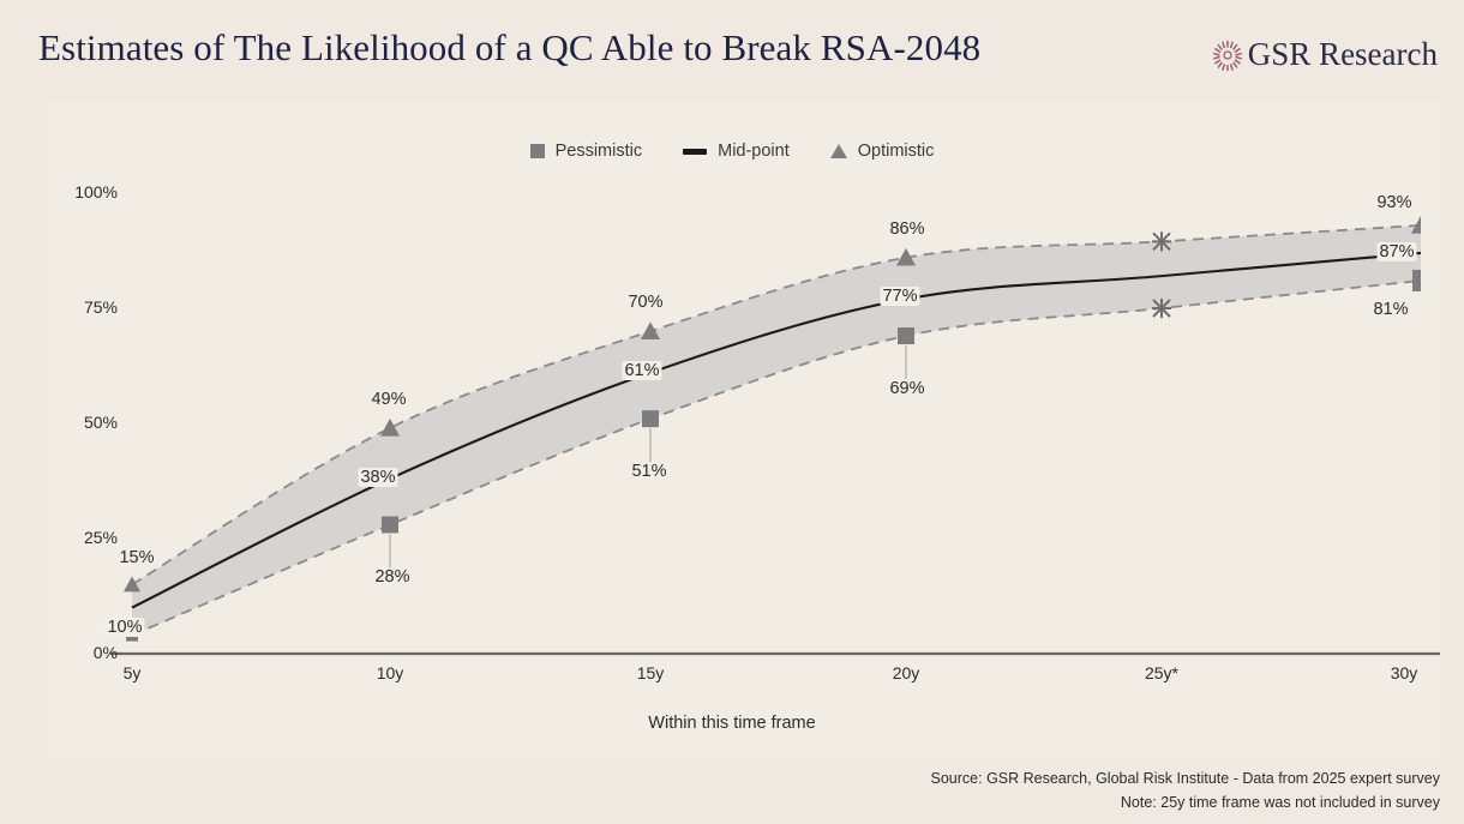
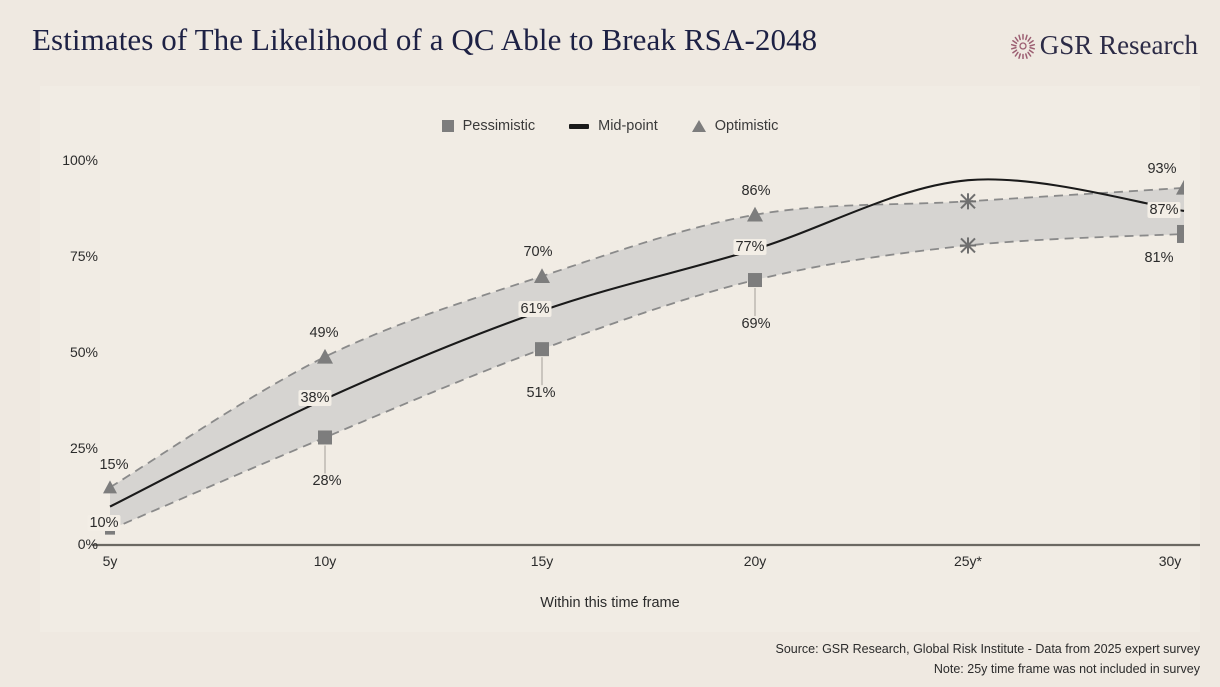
Mid-point/25y*: 82% -> 95%
Pessimistic/25y*: 75% -> 78%
